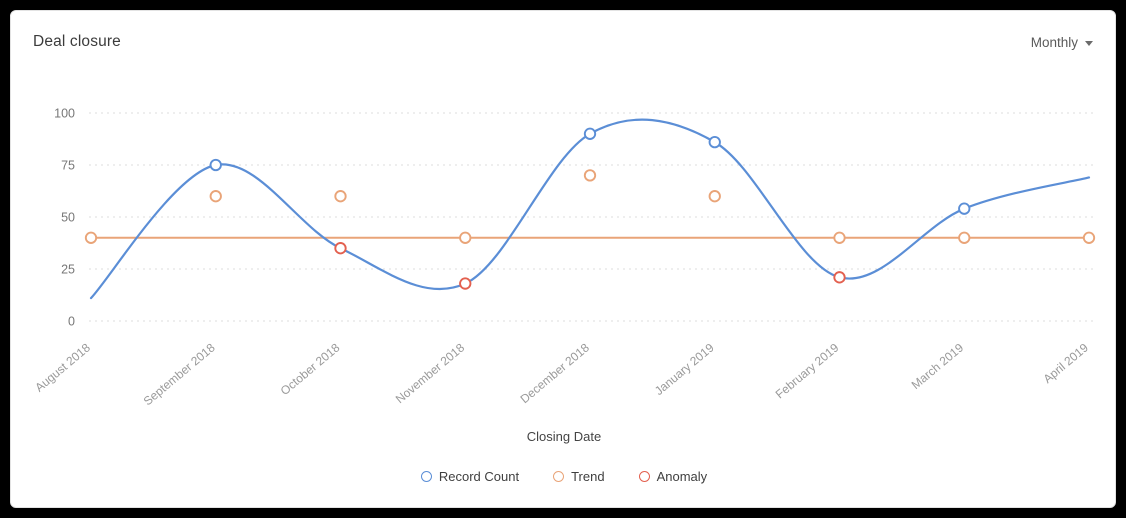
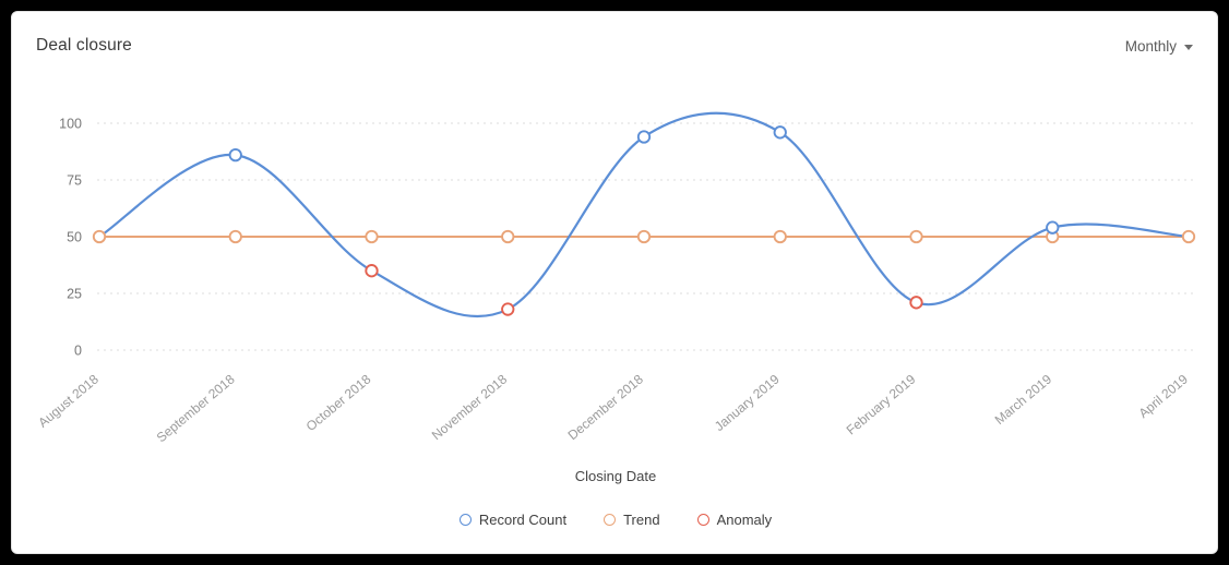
Record Count/August 2018: 11 -> 50
Trend/August 2018: 40 -> 50
Record Count/September 2018: 75 -> 86
Trend/September 2018: 60 -> 50
Trend/October 2018: 60 -> 50
Trend/November 2018: 40 -> 50
Record Count/December 2018: 90 -> 94
Trend/December 2018: 70 -> 50
Record Count/January 2019: 86 -> 96
Trend/January 2019: 60 -> 50
Trend/February 2019: 40 -> 50
Trend/March 2019: 40 -> 50
Record Count/April 2019: 69 -> 50
Trend/April 2019: 40 -> 50
